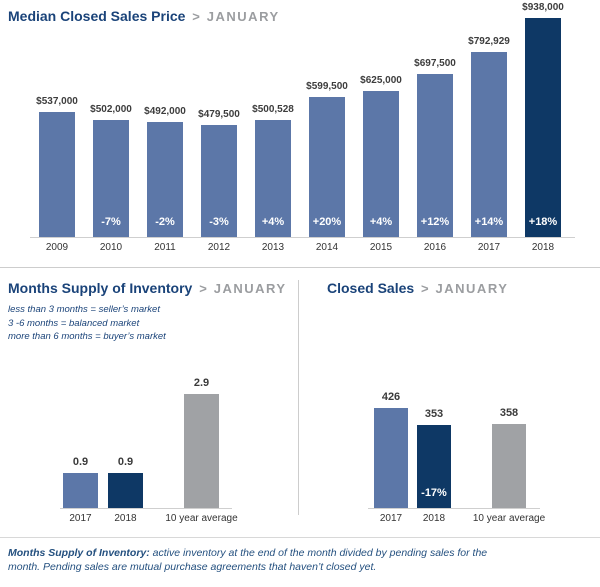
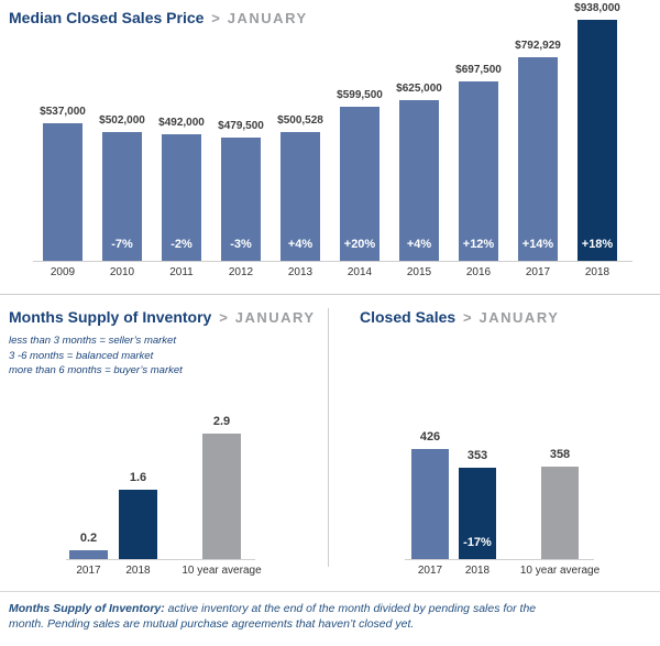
Months Supply of Inventory/2017: 0.9 -> 0.2
Months Supply of Inventory/2018: 0.9 -> 1.6
